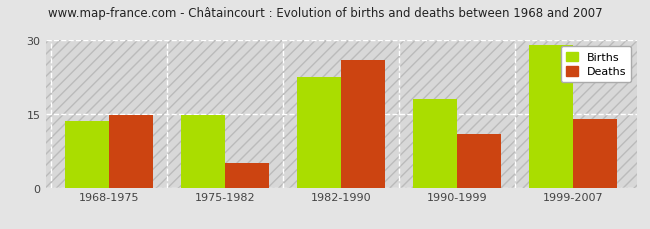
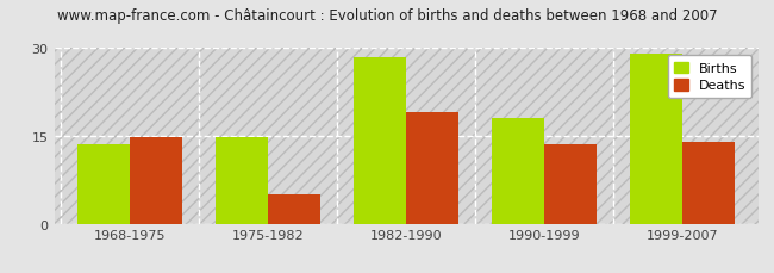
Births/1982-1990: 22.5 -> 28.5
Deaths/1982-1990: 26.0 -> 19.0
Deaths/1990-1999: 11.0 -> 13.5
